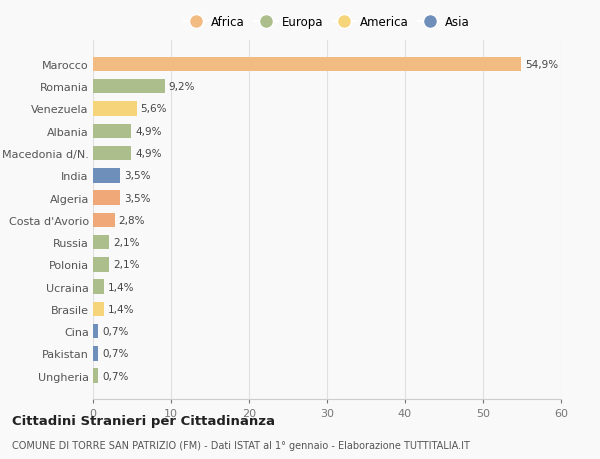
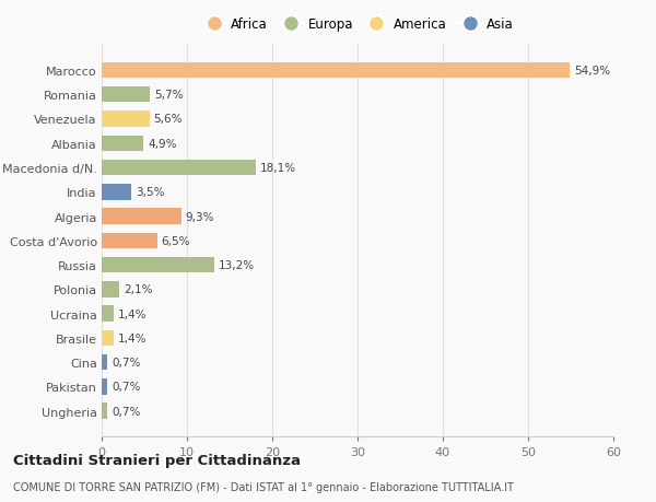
Romania: 9,2% -> 5,7%
Macedonia d/N.: 4,9% -> 18,1%
Algeria: 3,5% -> 9,3%
Costa d'Avorio: 2,8% -> 6,5%
Russia: 2,1% -> 13,2%
